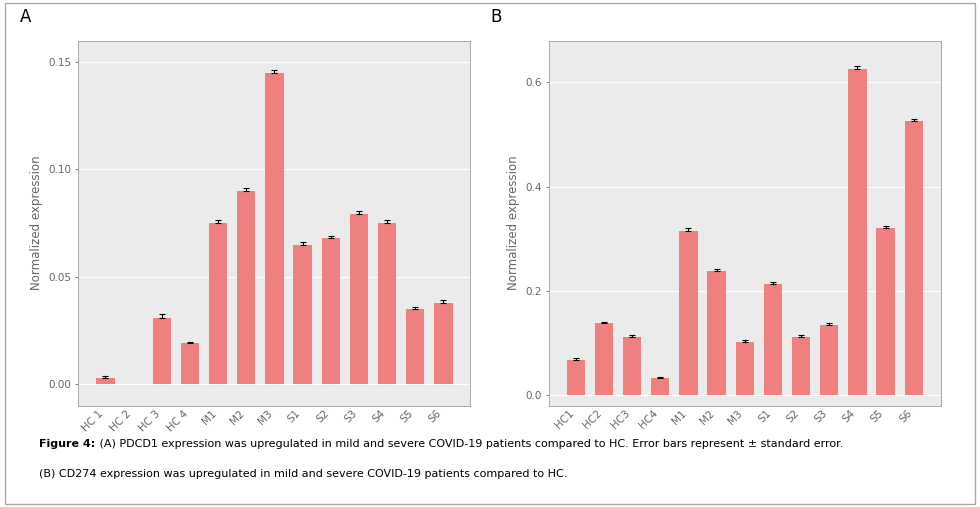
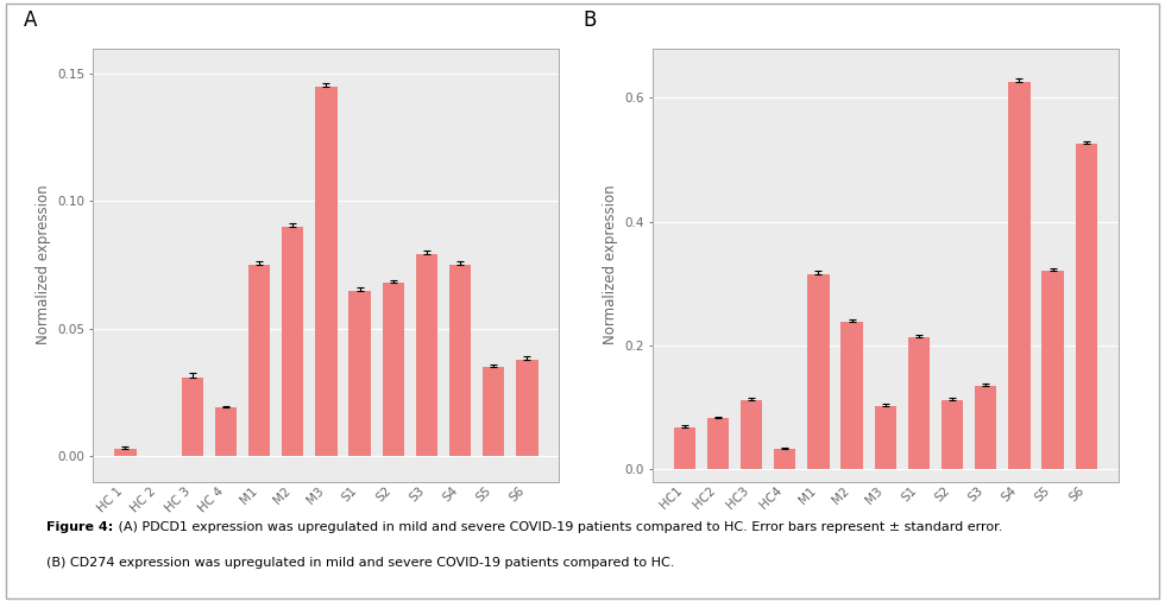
HC2: 0.138 -> 0.082
